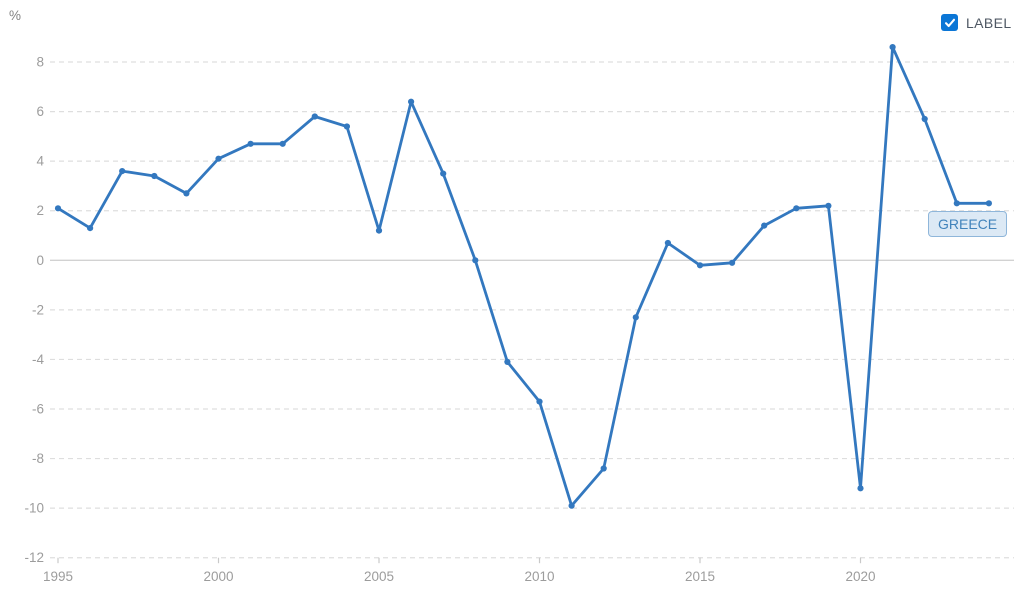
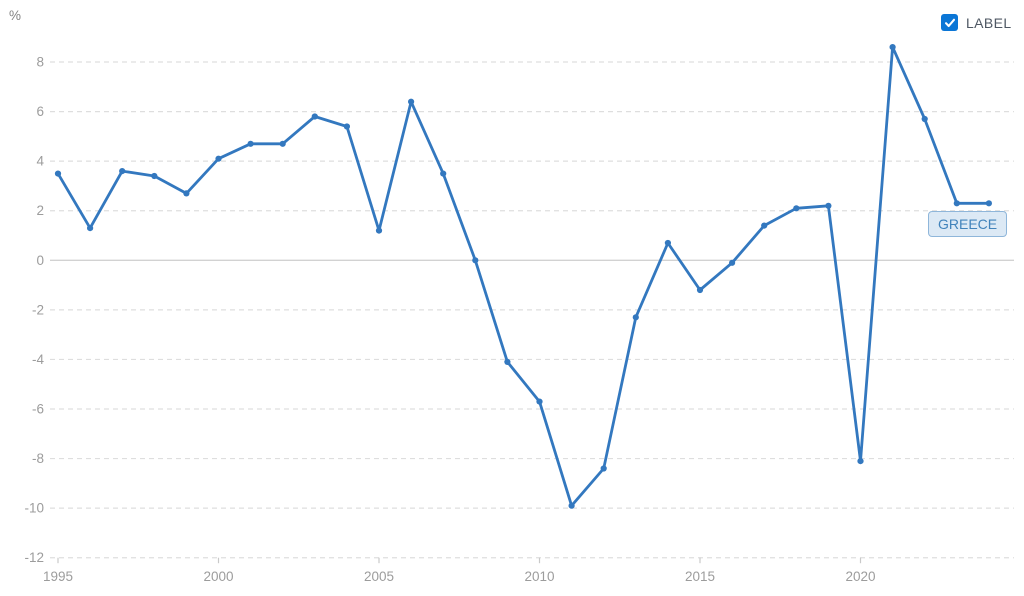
1995: 2.1 -> 3.5
2015: -0.2 -> -1.2
2020: -9.2 -> -8.1
